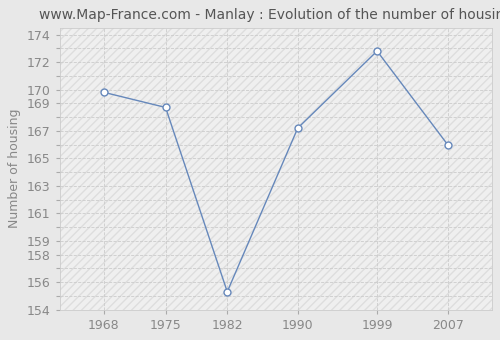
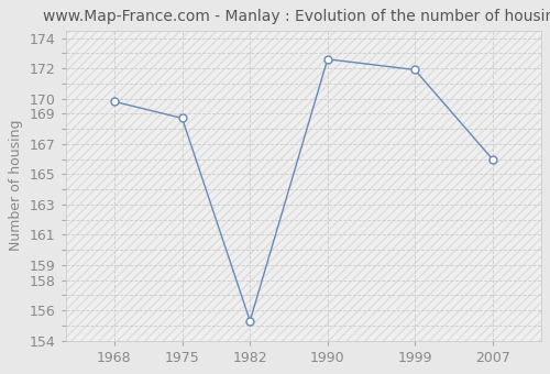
1990: 167.2 -> 172.6
1999: 172.8 -> 171.9
